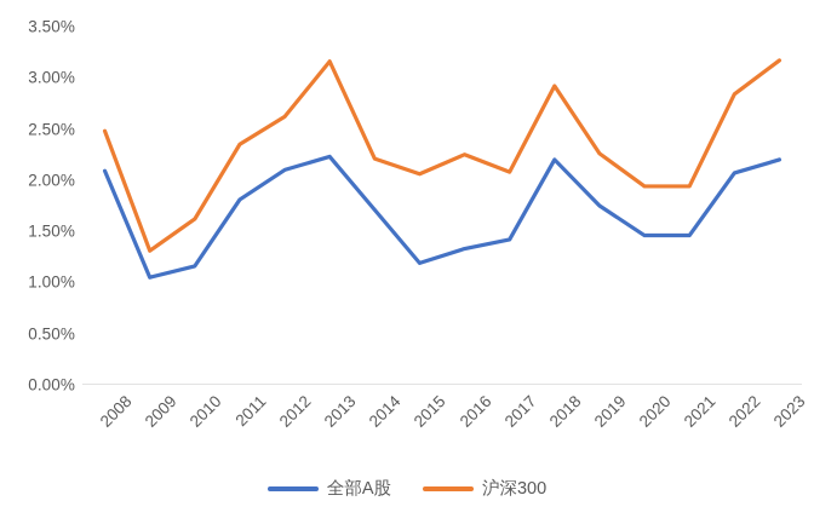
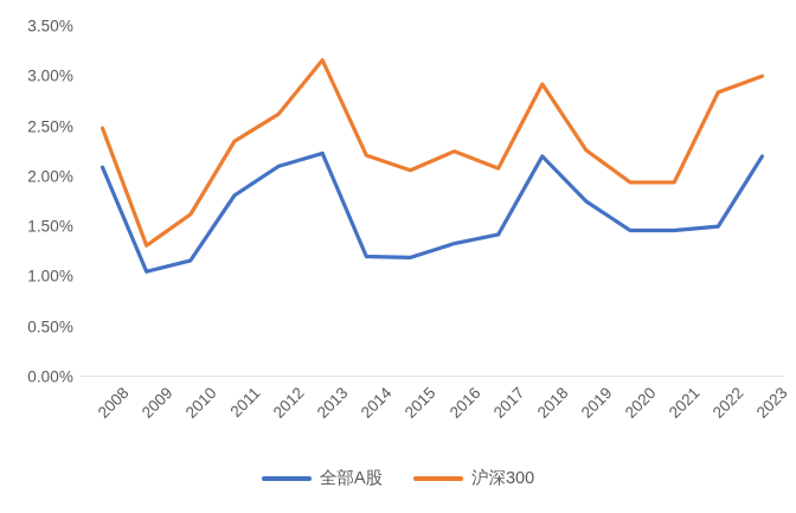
全部A股/2014: 1.7% -> 1.2%
全部A股/2022: 2.1% -> 1.5%
沪深300/2023: 3.2% -> 3.0%
